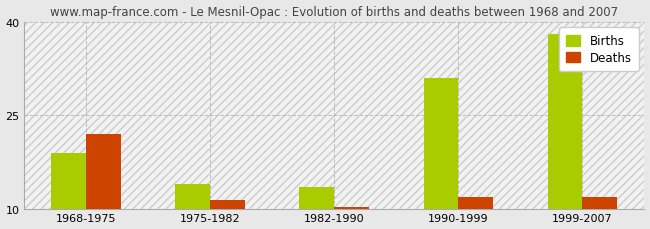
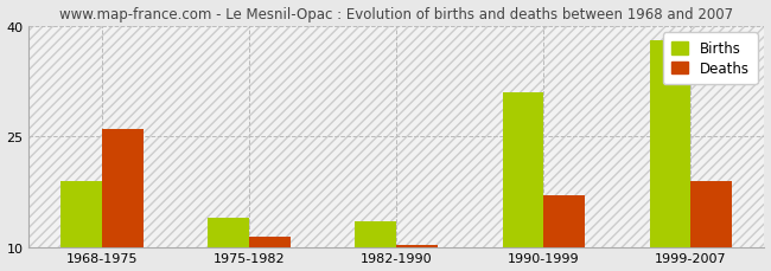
Deaths/1968-1975: 22.0 -> 26.0
Deaths/1990-1999: 12.0 -> 17.0
Deaths/1999-2007: 12.0 -> 19.0
